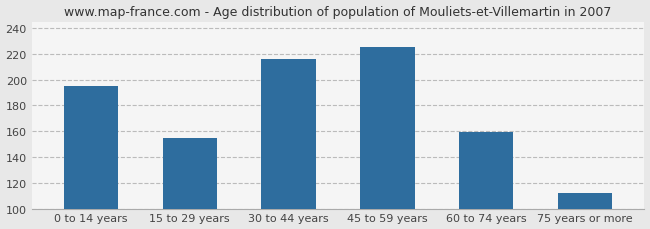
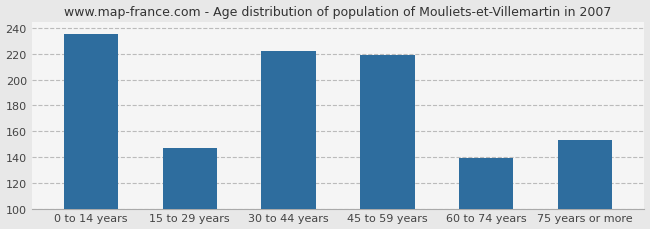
0 to 14 years: 195 -> 235
15 to 29 years: 155 -> 147
30 to 44 years: 216 -> 222
45 to 59 years: 225 -> 219
60 to 74 years: 159 -> 139
75 years or more: 112 -> 153
